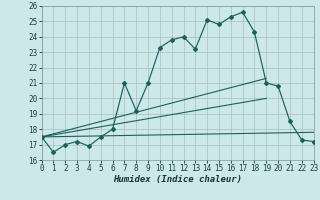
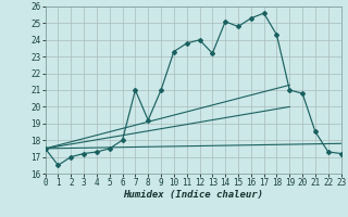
4: 16.9 -> 17.3
